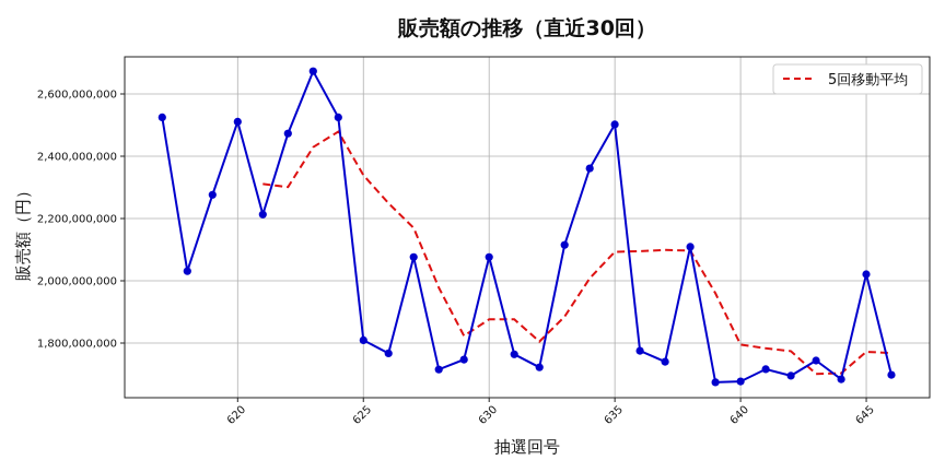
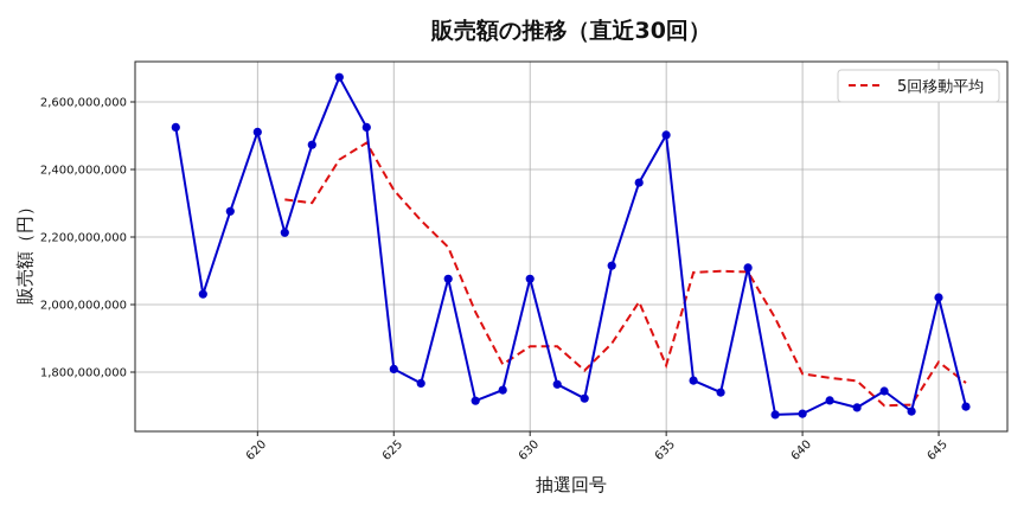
5回移動平均/635: 2090000000 -> 1820000000
5回移動平均/645: 1770000000 -> 1830000000
